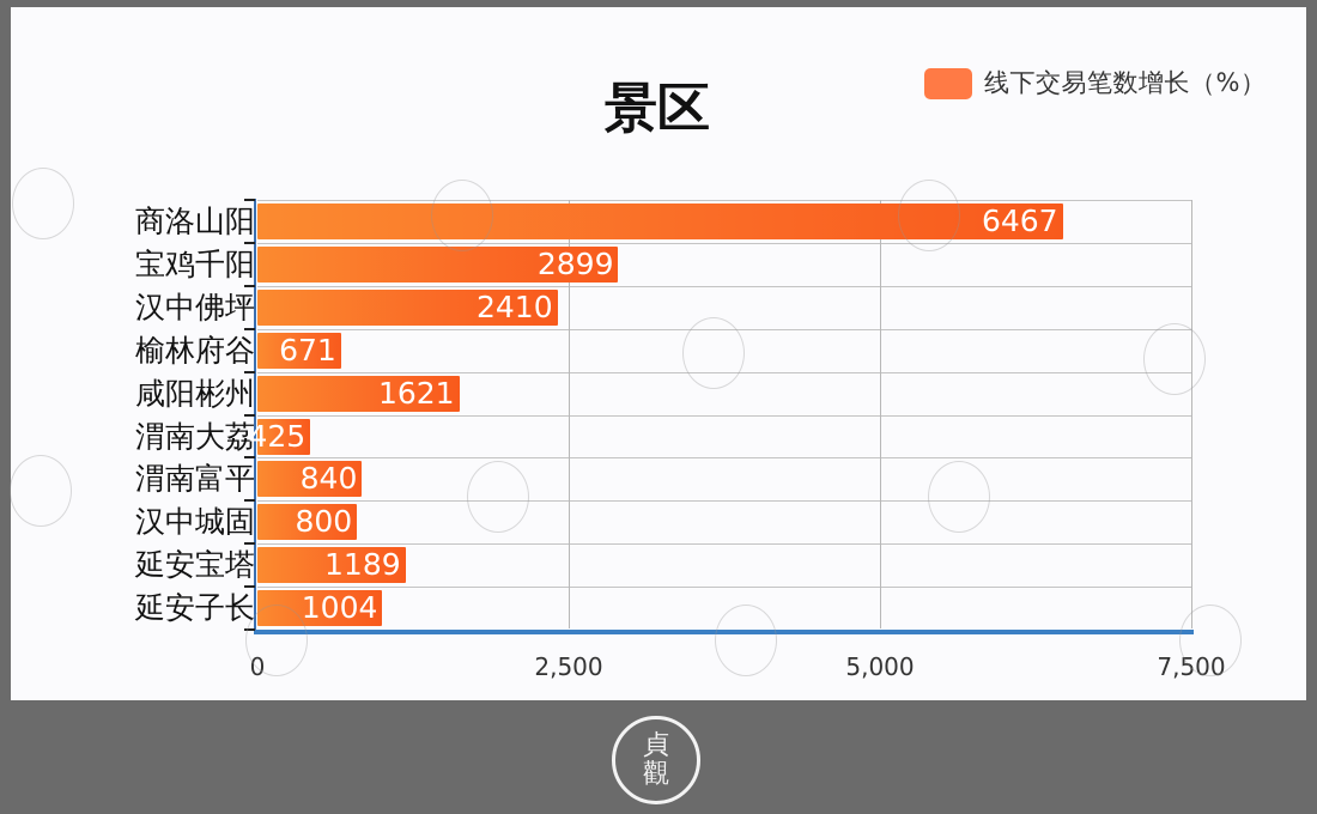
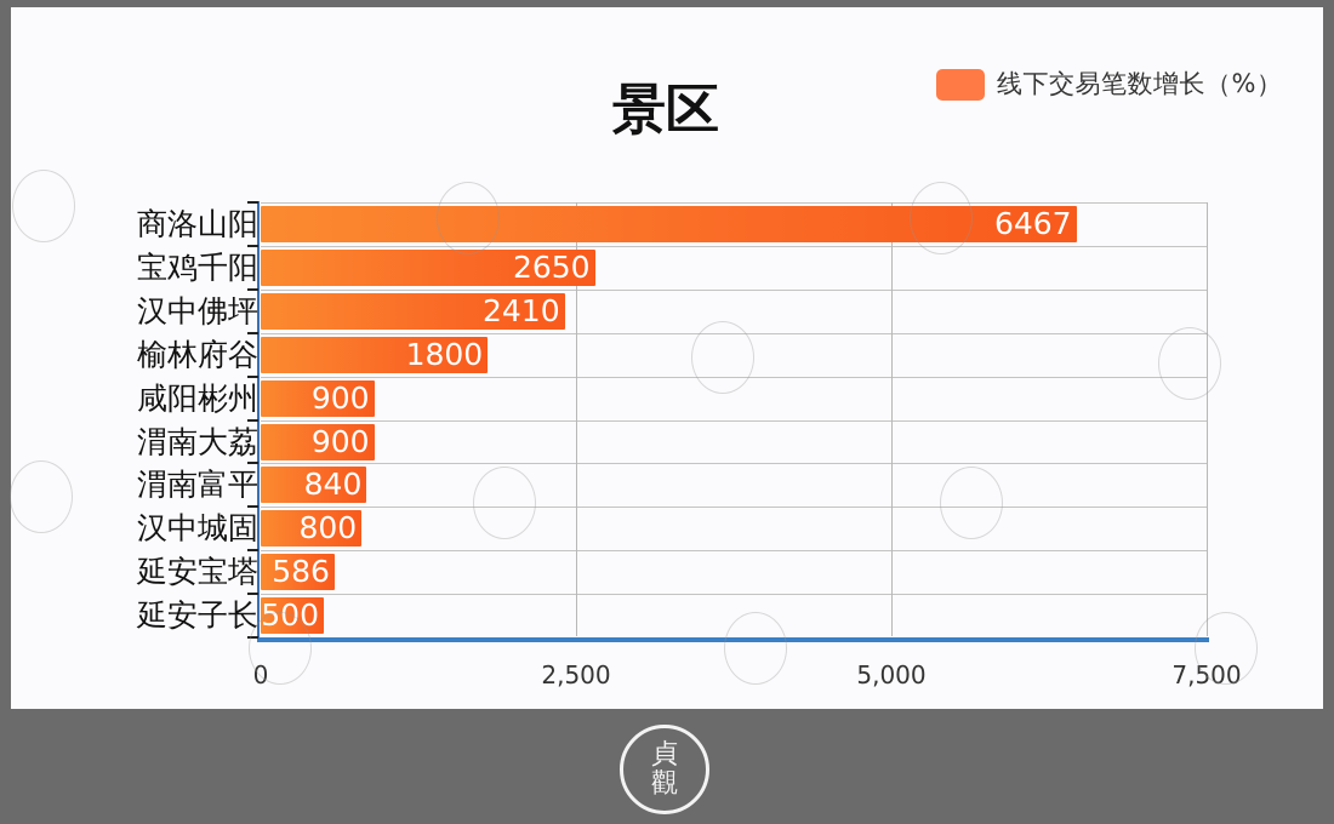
宝鸡千阳: 2899 -> 2650
榆林府谷: 671 -> 1800
咸阳彬州: 1621 -> 900
渭南大荔: 425 -> 900
延安宝塔: 1189 -> 586
延安子长: 1004 -> 500
